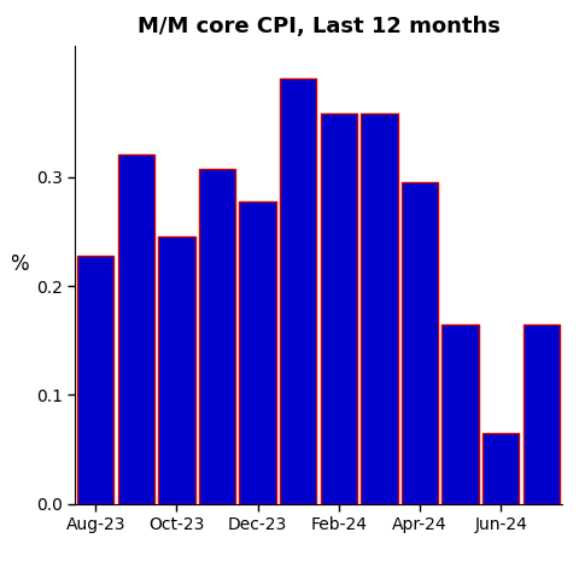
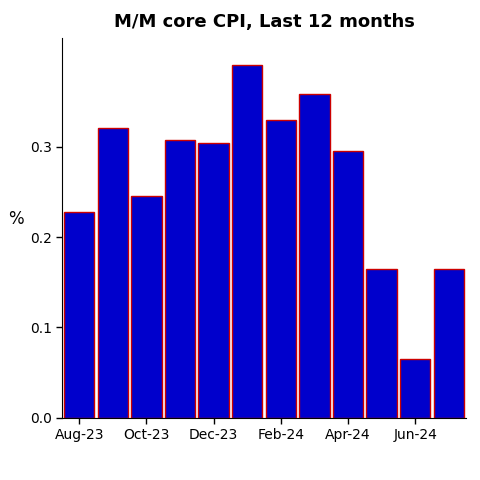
Dec-23: 0.278 -> 0.304
Feb-24: 0.358 -> 0.330
